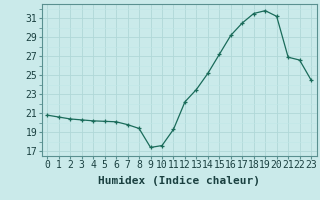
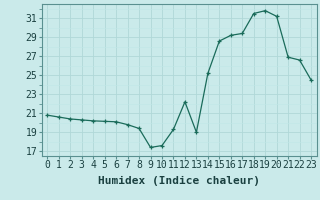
13: 23.5 -> 19.0
15: 27.2 -> 28.6
17: 30.5 -> 29.4
